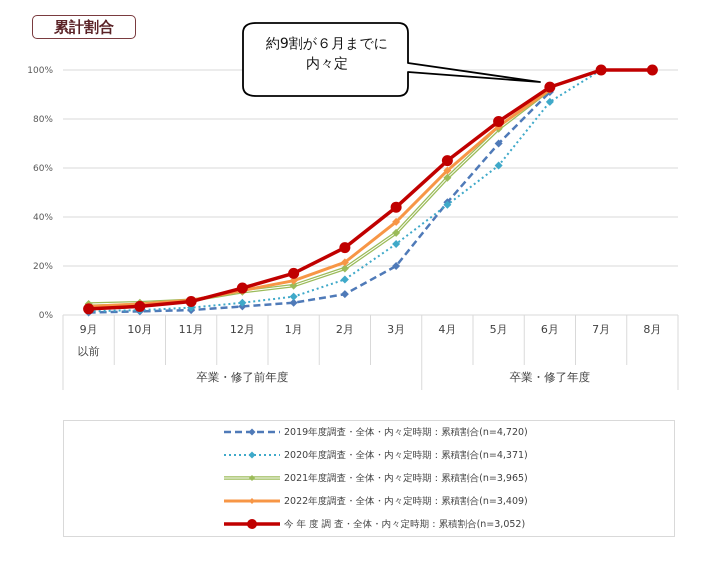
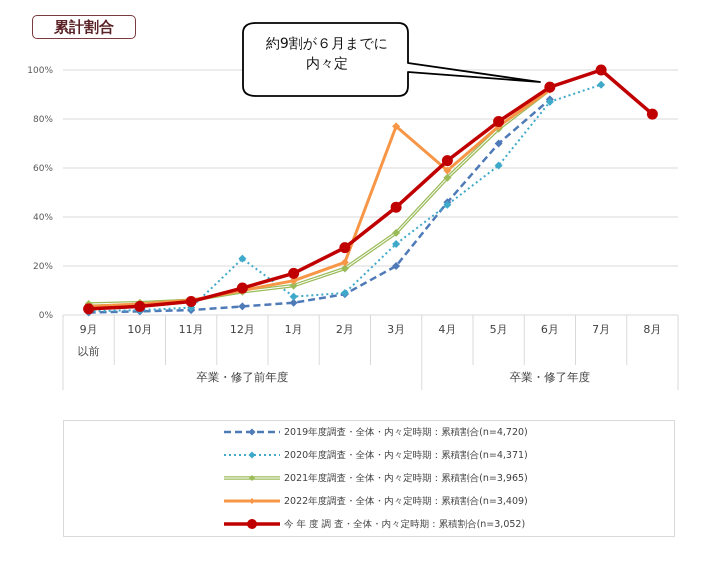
2020年度調査・全体・内々定時期：累積割合(n=4,371)/12月: 5% -> 23%
2020年度調査・全体・内々定時期：累積割合(n=4,371)/2月: 14% -> 9%
2022年度調査・全体・内々定時期：累積割合(n=3,409)/3月: 38% -> 77%
2019年度調査・全体・内々定時期：累積割合(n=4,720)/6月: 91% -> 88%
2020年度調査・全体・内々定時期：累積割合(n=4,371)/7月: 100% -> 94%
今年度調査・全体・内々定時期：累積割合(n=3,052)/8月: 100% -> 82%
